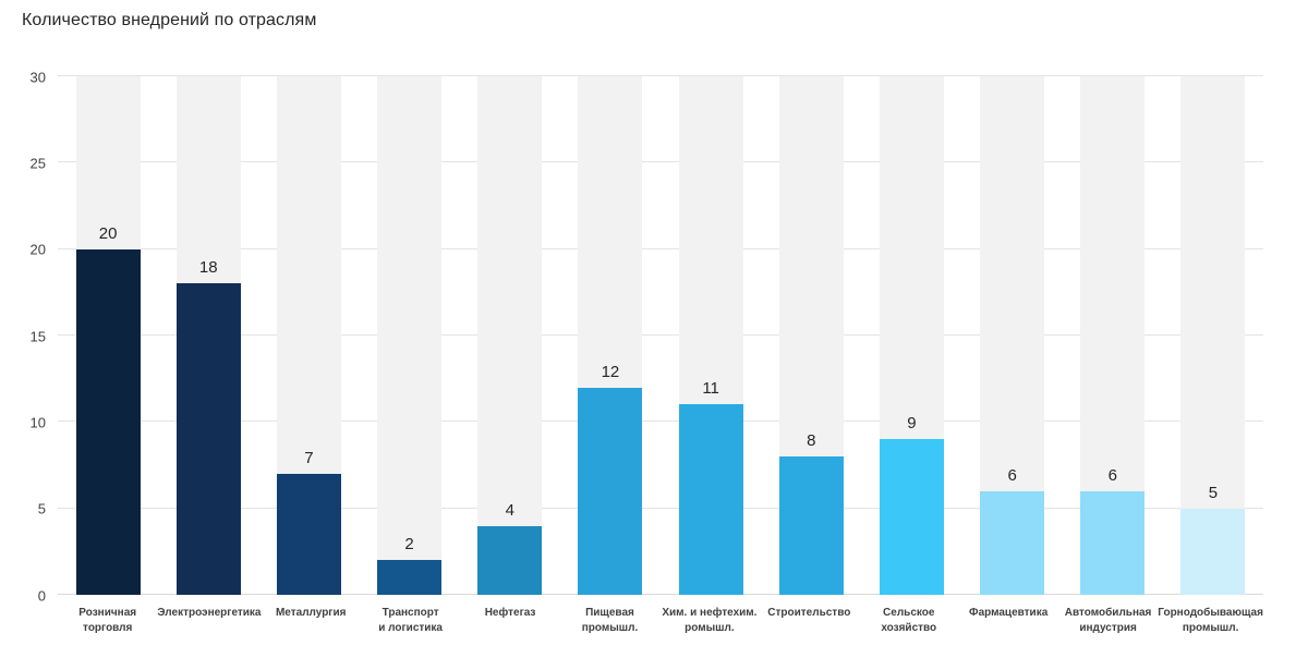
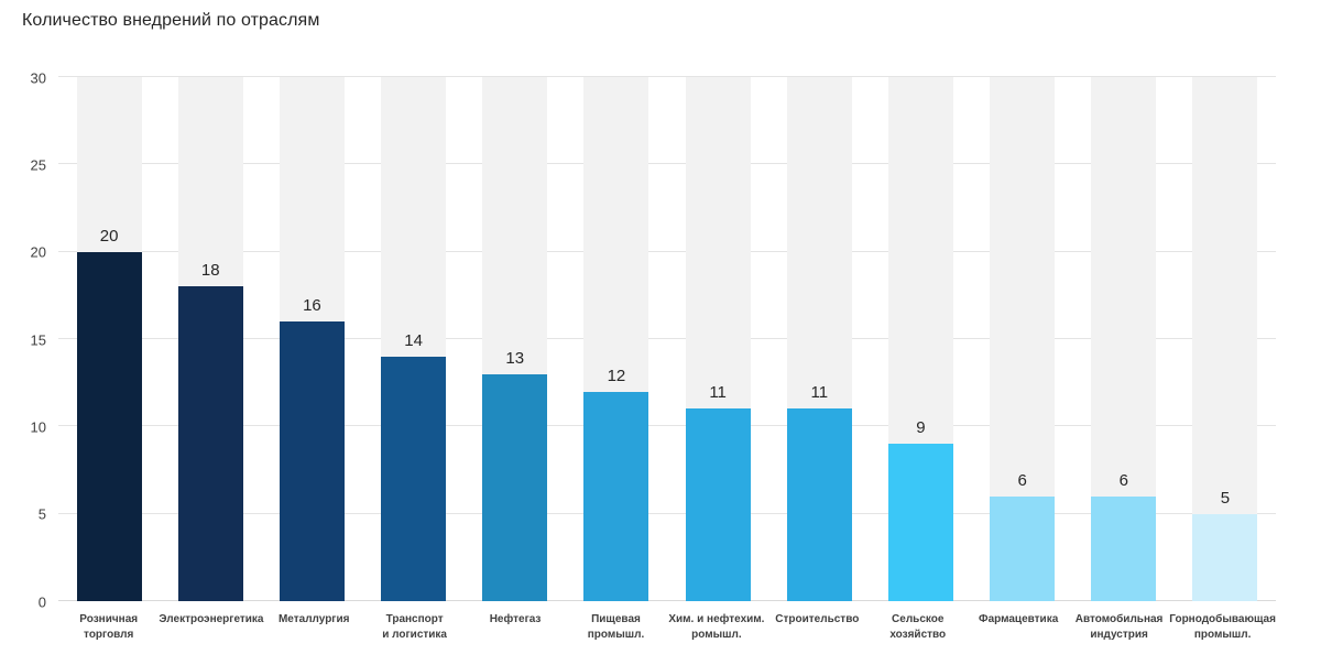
Металлургия: 7 -> 16
Транспорт и логистика: 2 -> 14
Нефтегаз: 4 -> 13
Строительство: 8 -> 11
